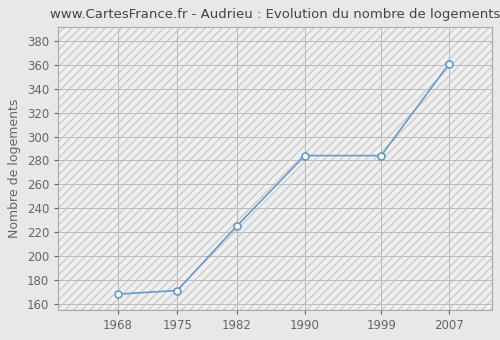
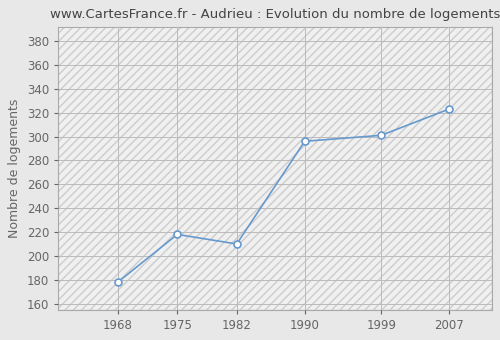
1968: 168 -> 178
1975: 171 -> 218
1982: 225 -> 210
1990: 284 -> 296
1999: 284 -> 301
2007: 361 -> 323
